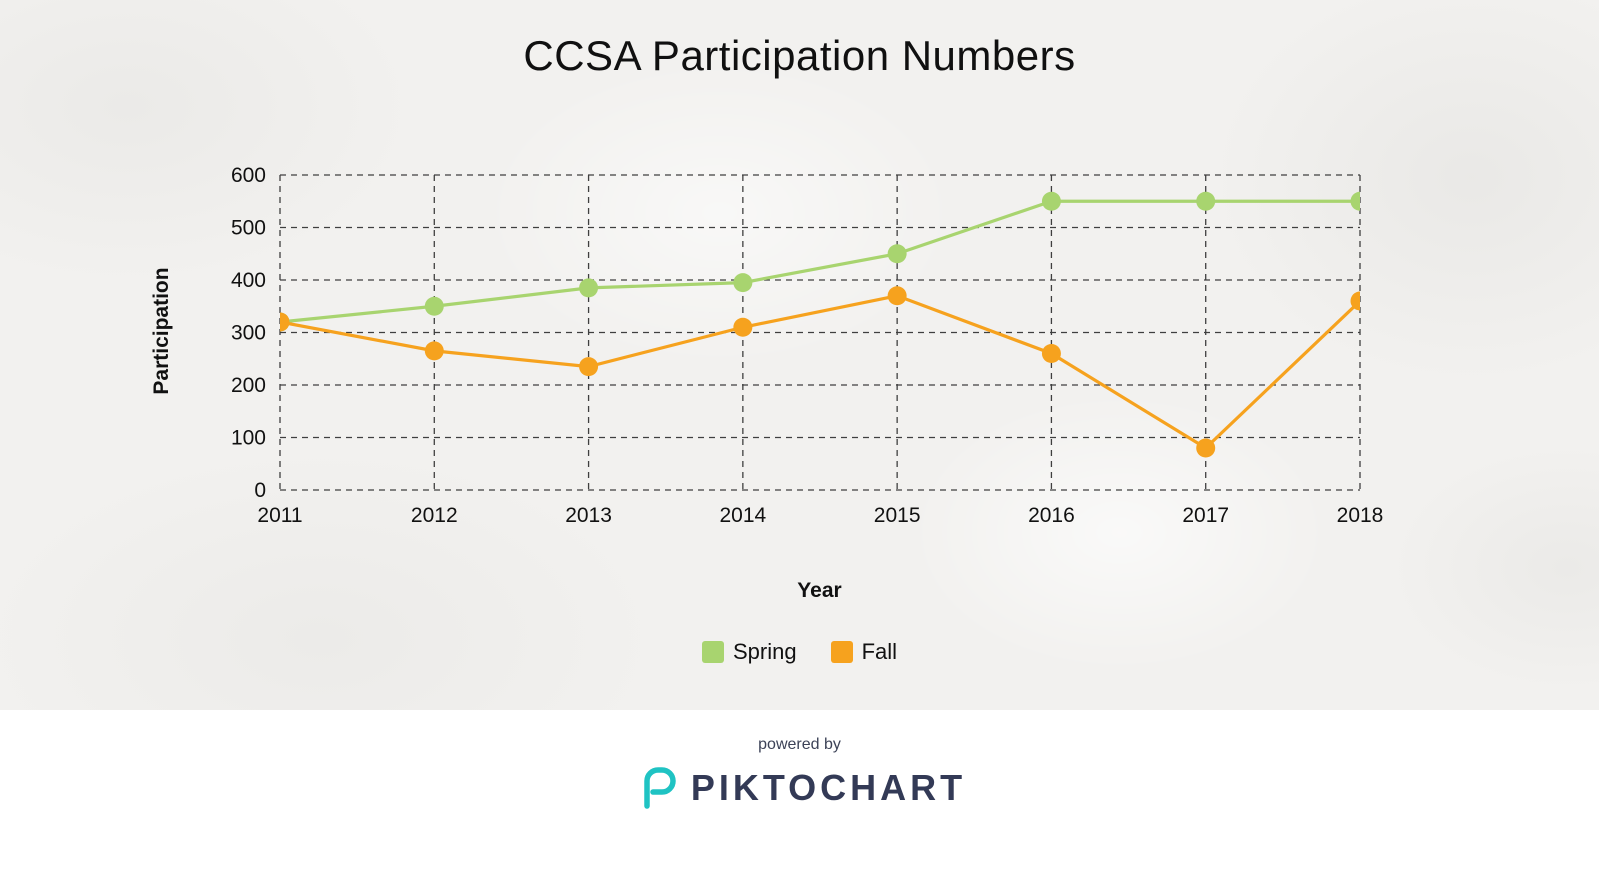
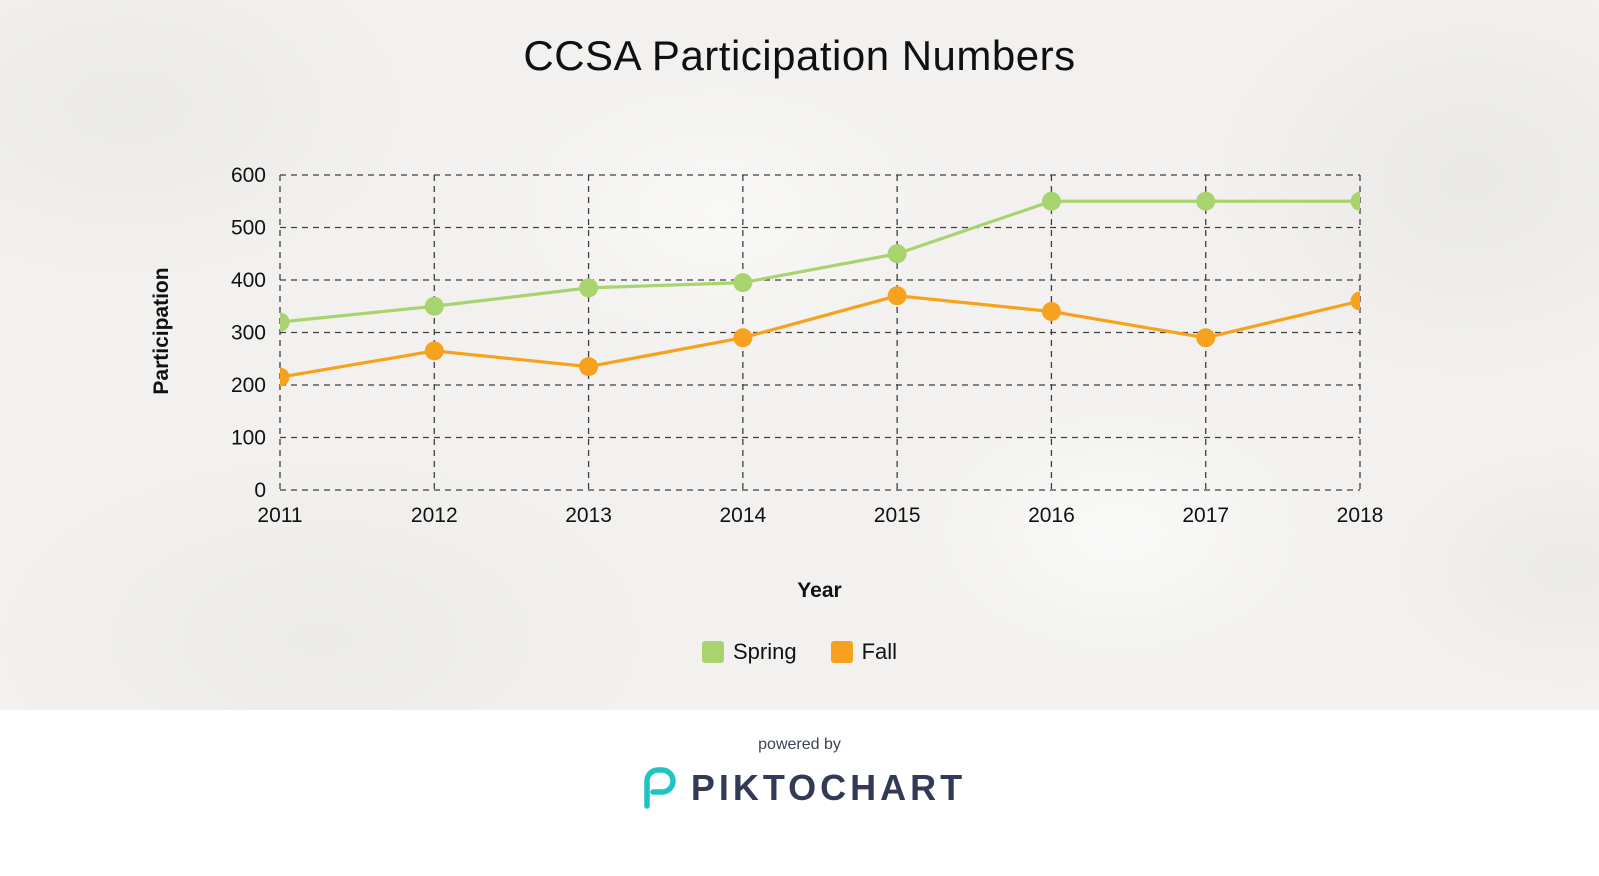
Fall/2011: 320 -> 220
Fall/2014: 310 -> 290
Fall/2016: 260 -> 340
Fall/2017: 80 -> 290
